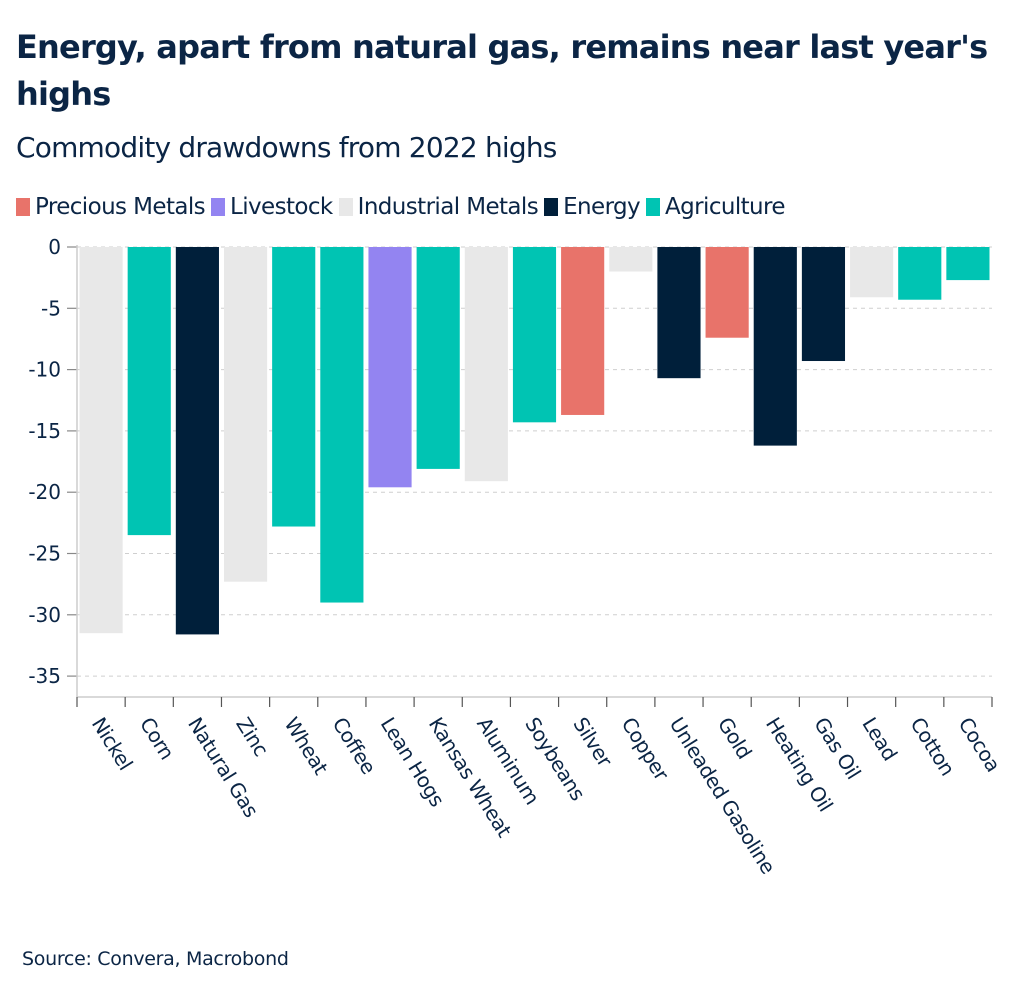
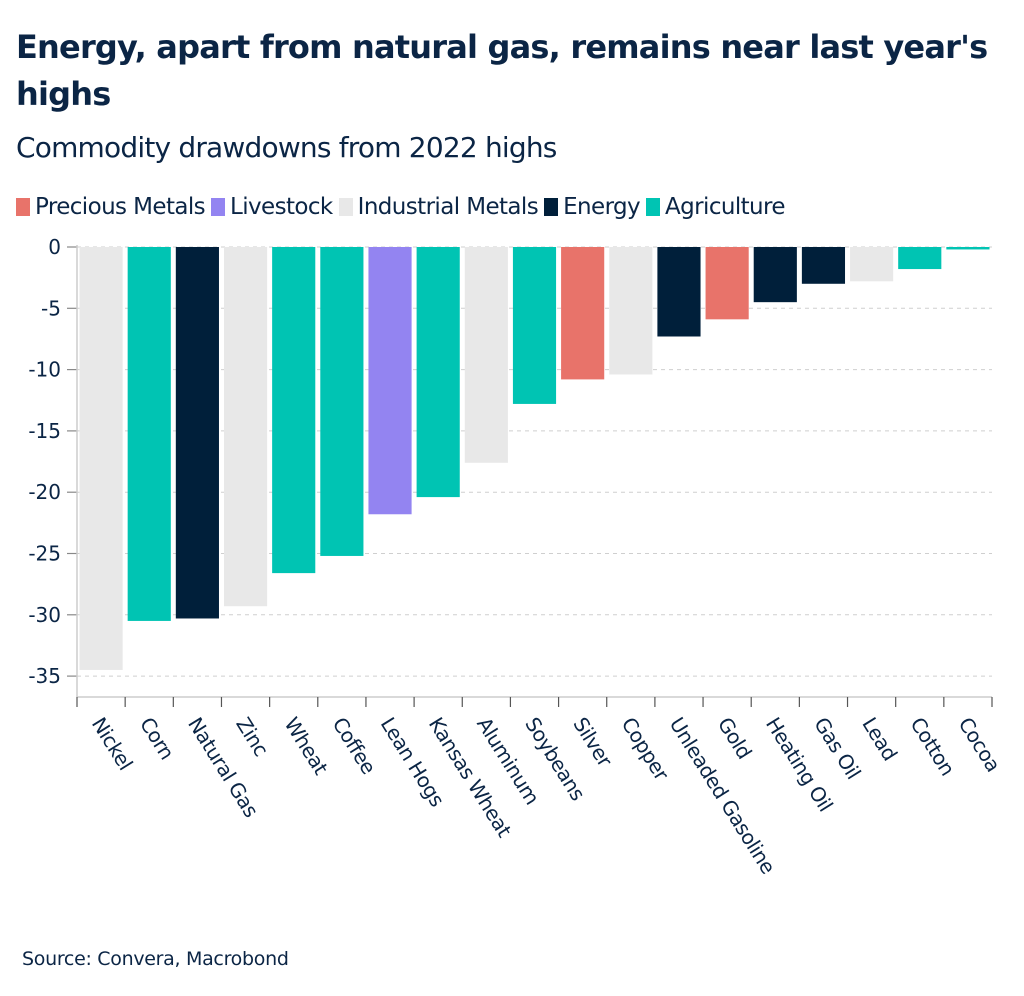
Nickel: -31.5 -> -34.5
Corn: -23.5 -> -30.5
Natural Gas: -31.6 -> -30.3
Zinc: -27.3 -> -29.3
Wheat: -22.8 -> -26.6
Coffee: -29.0 -> -25.2
Lean Hogs: -19.6 -> -21.8
Kansas Wheat: -18.1 -> -20.4
Aluminum: -19.1 -> -17.6
Soybeans: -14.3 -> -12.8
Silver: -13.7 -> -10.8
Copper: -2.0 -> -10.4
Unleaded Gasoline: -10.7 -> -7.3
Gold: -7.4 -> -5.9
Heating Oil: -16.2 -> -4.5
Gas Oil: -9.3 -> -3.0
Lead: -4.1 -> -2.8
Cotton: -4.3 -> -1.8
Cocoa: -2.7 -> -0.2
